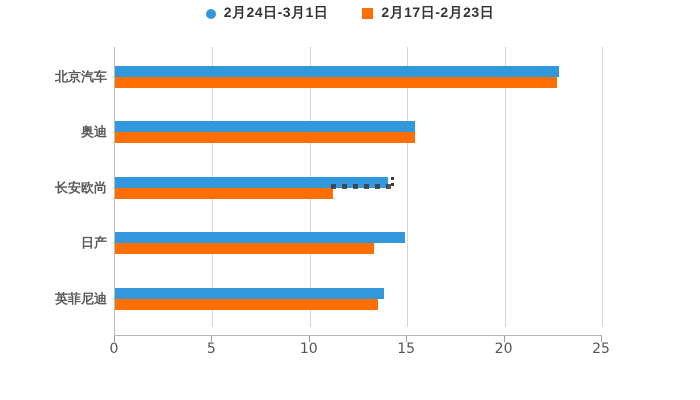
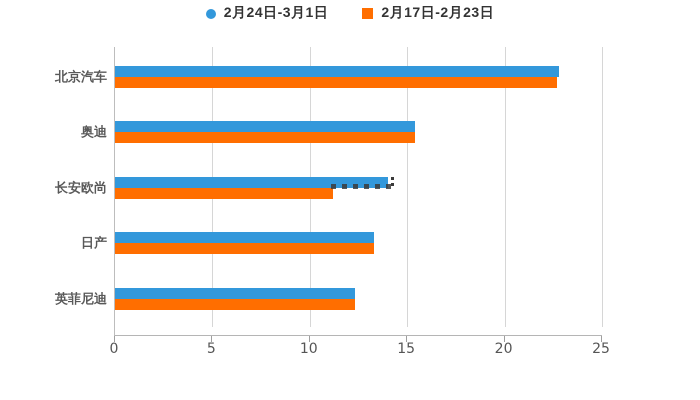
2月24日-3月1日/日产: 14.9 -> 13.3
2月24日-3月1日/英菲尼迪: 13.8 -> 12.3
2月17日-2月23日/英菲尼迪: 13.5 -> 12.3
